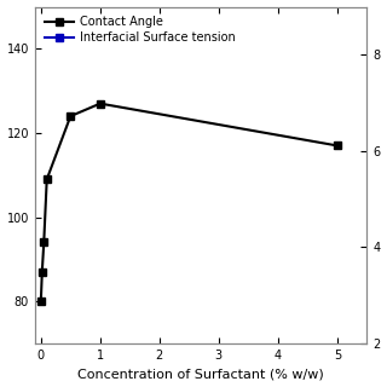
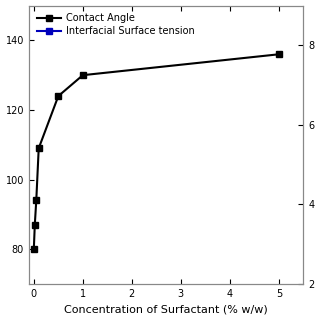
Contact Angle/1: 127 -> 130
Contact Angle/5: 117 -> 136
